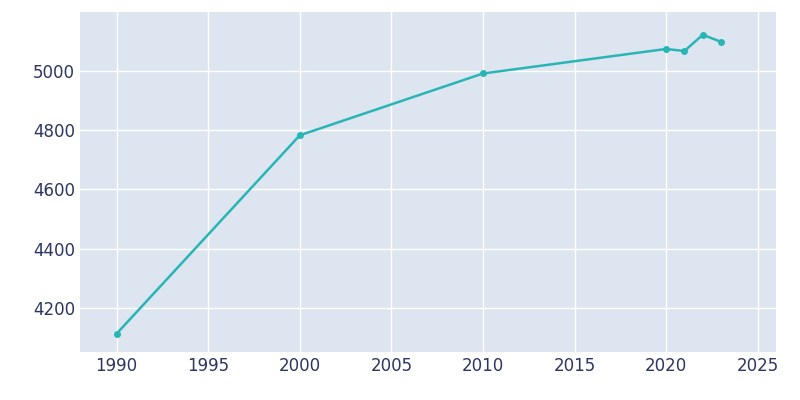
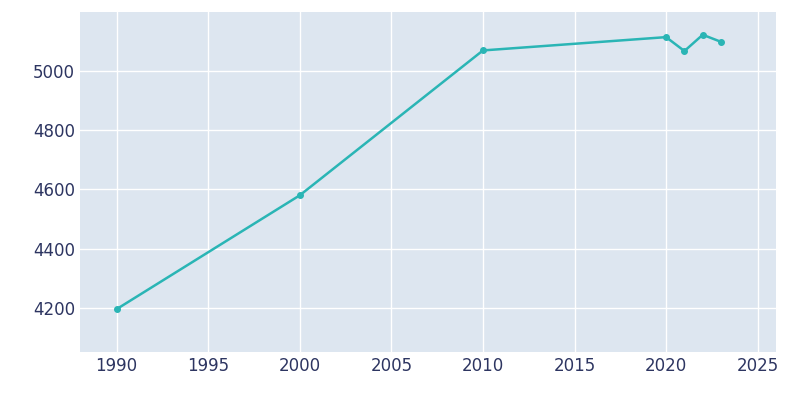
1990: 4112 -> 4195
2000: 4783 -> 4580
2010: 4992 -> 5070
2020: 5075 -> 5115
